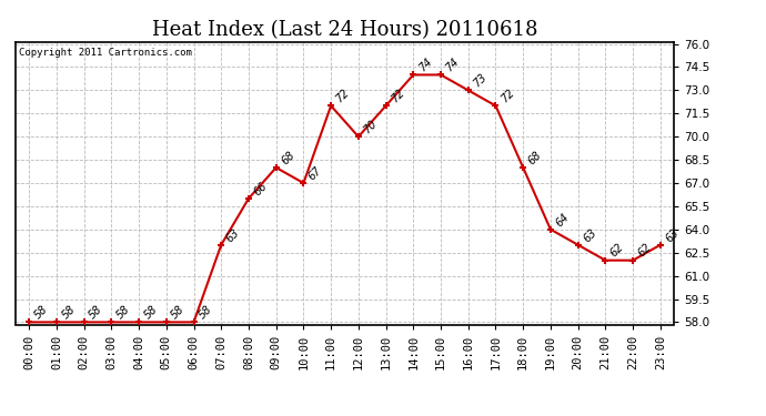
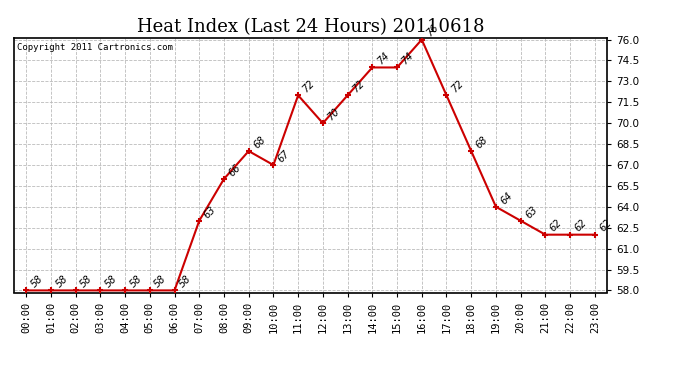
16:00: 73 -> 76
23:00: 63 -> 62
